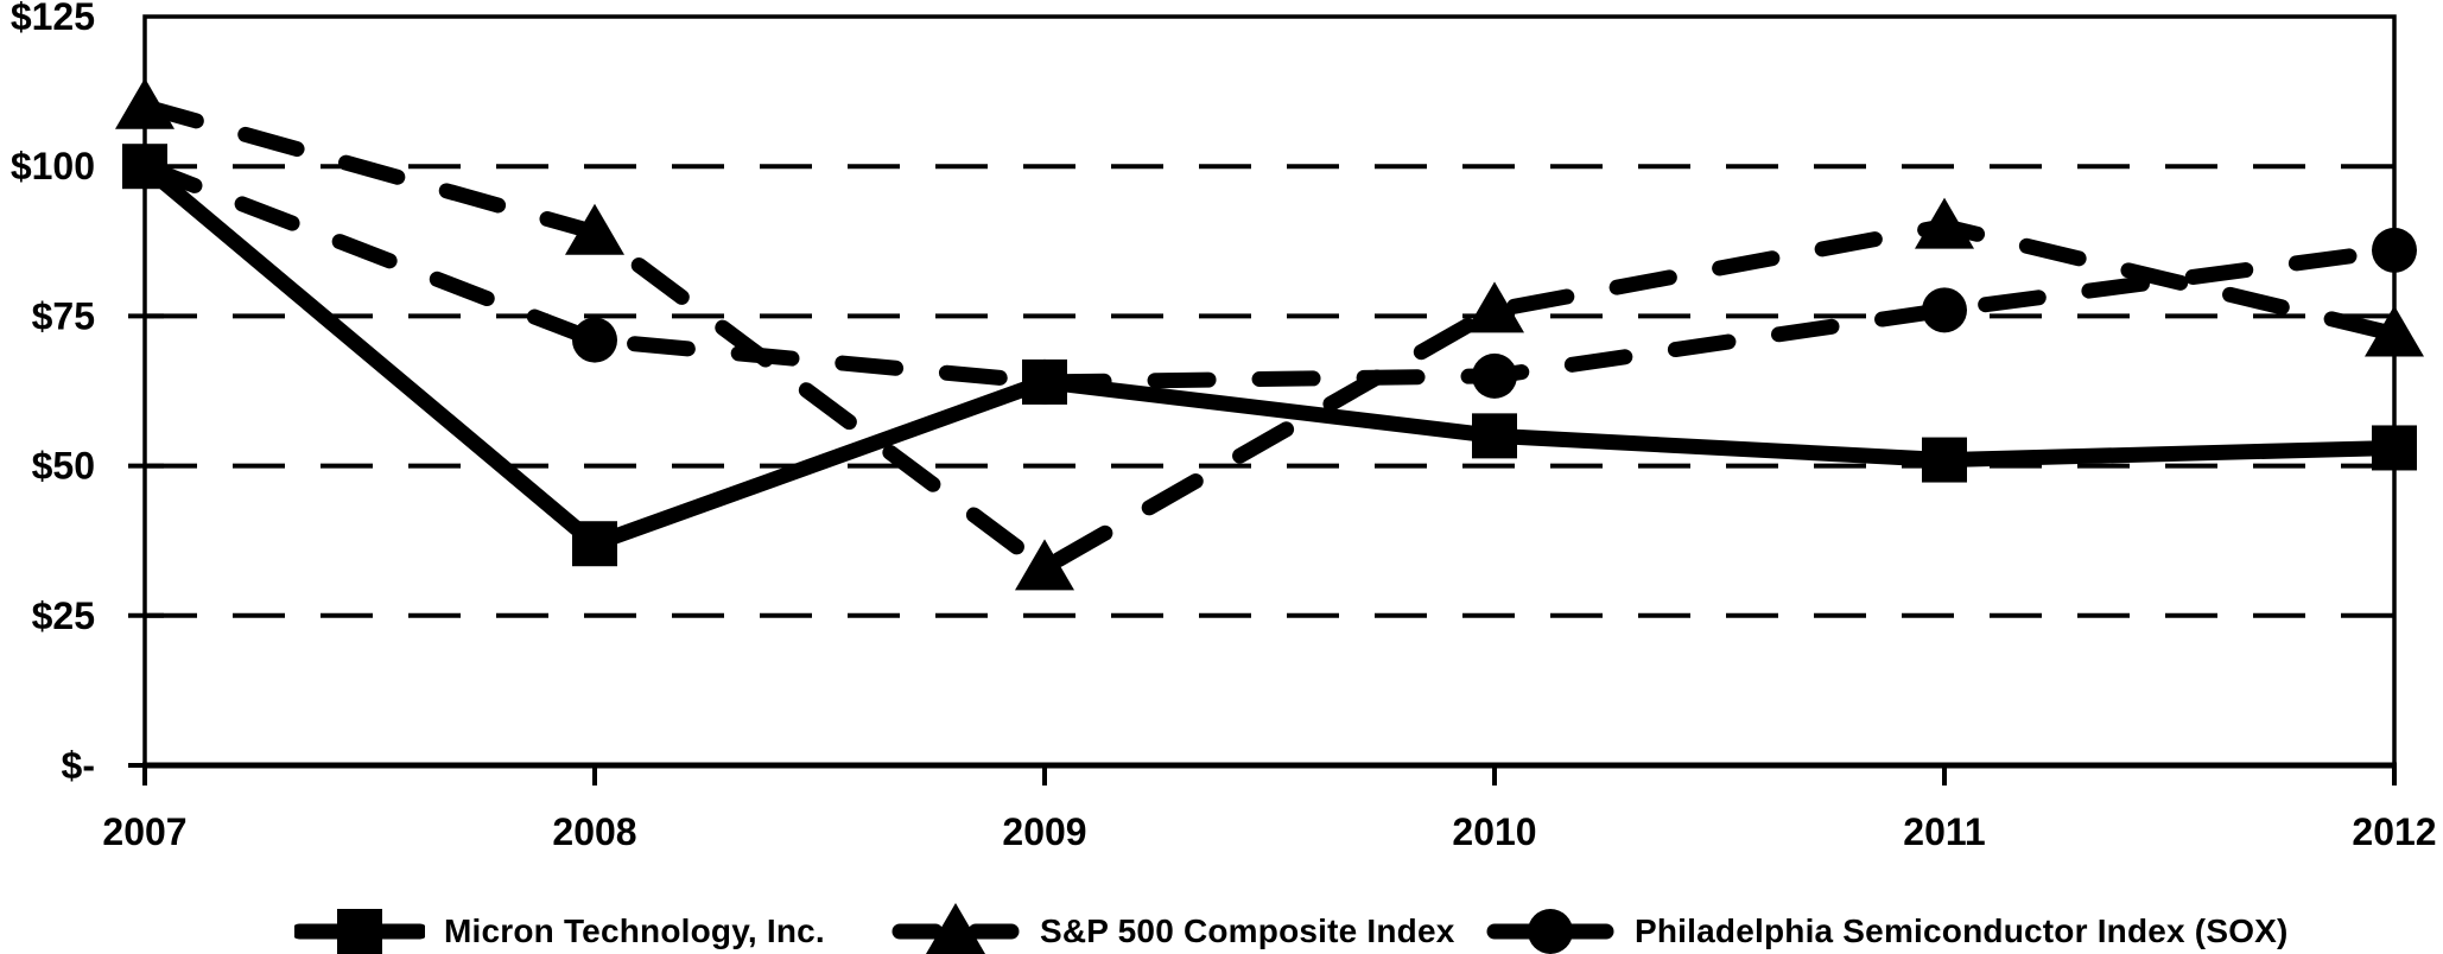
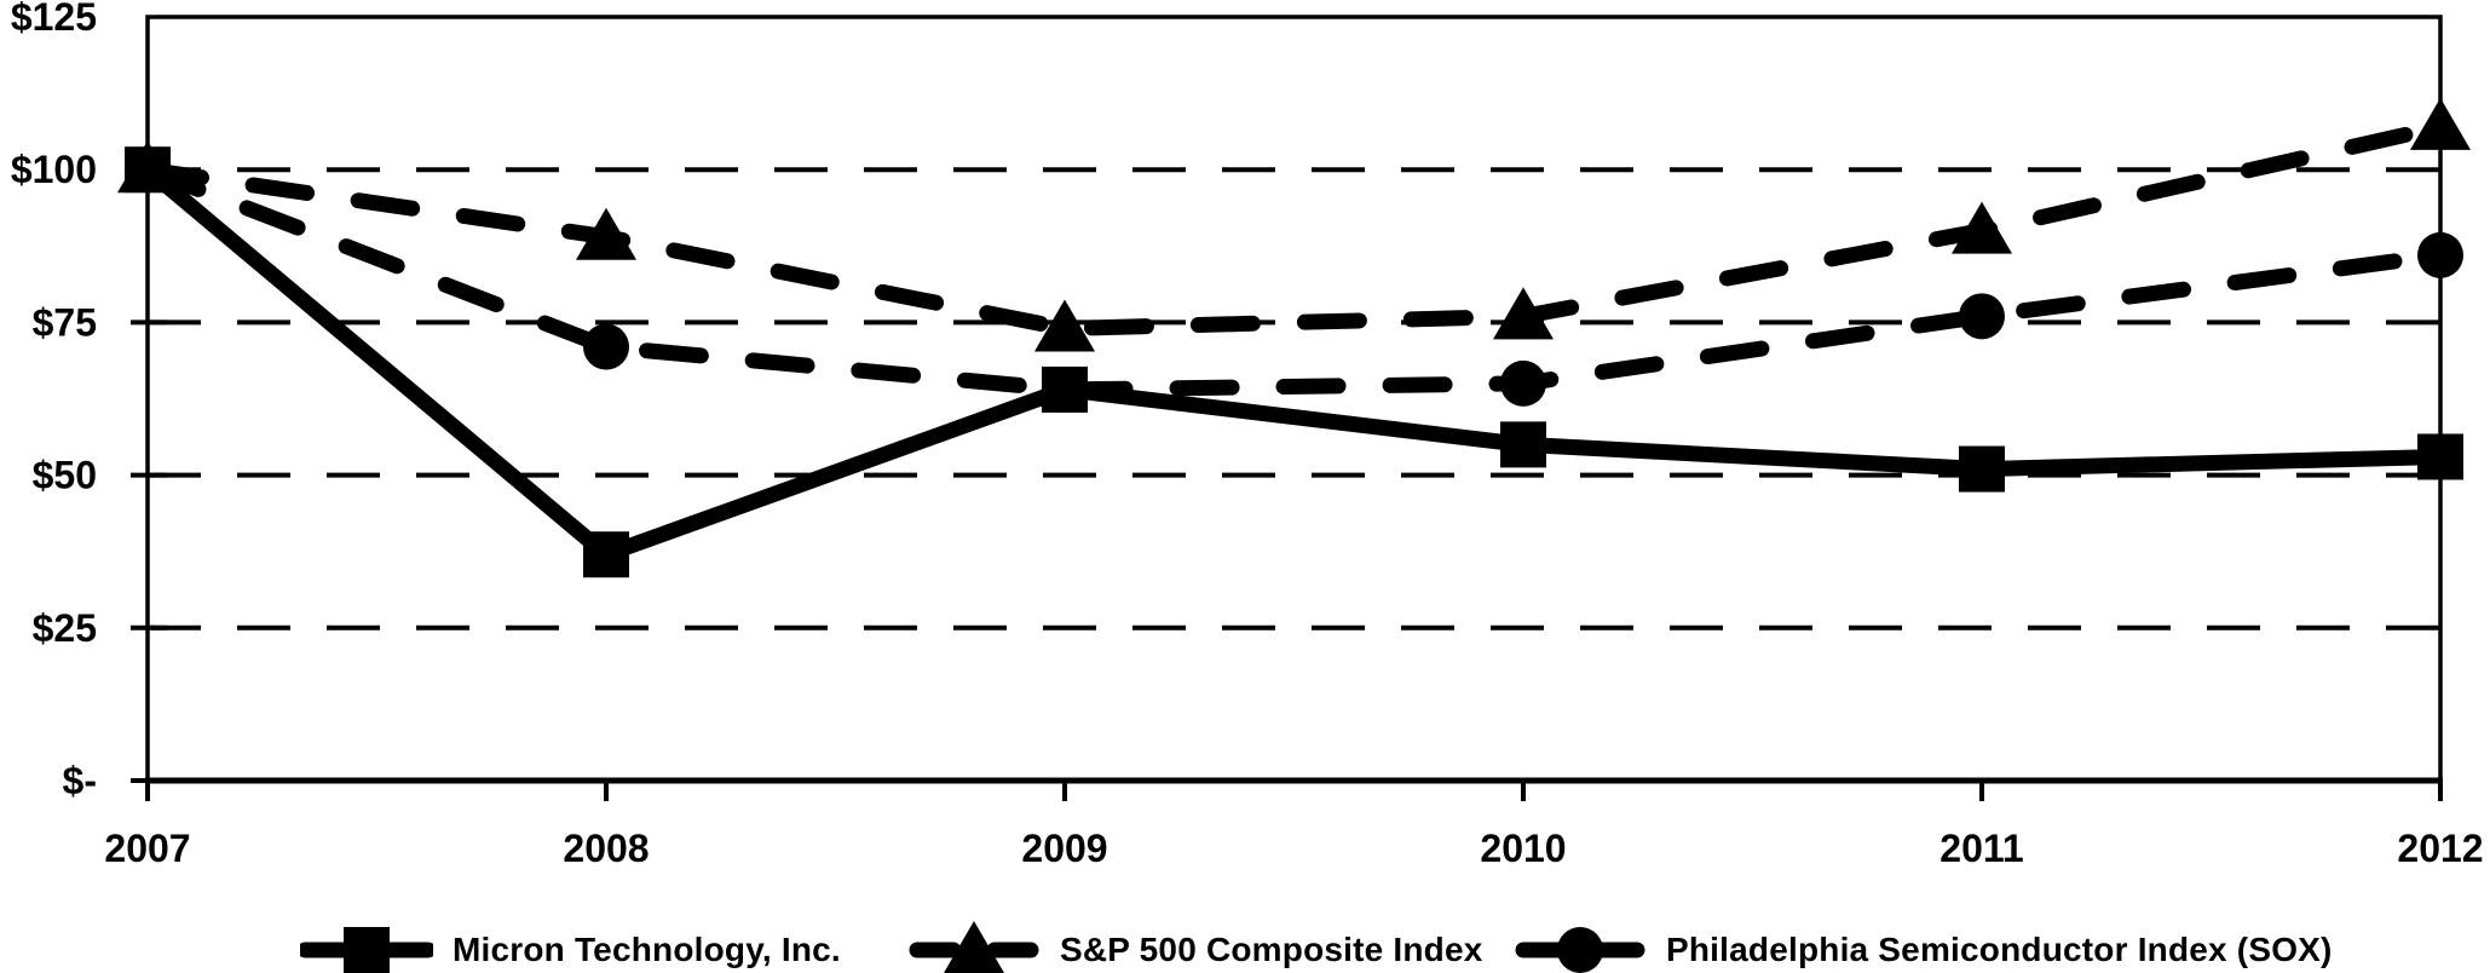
S&P 500 Composite Index/2007: $110 -> $100
S&P 500 Composite Index/2009: $33 -> $74
S&P 500 Composite Index/2012: $72 -> $107
